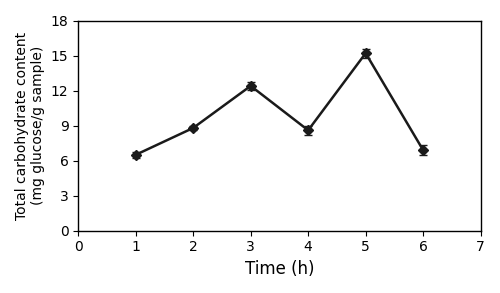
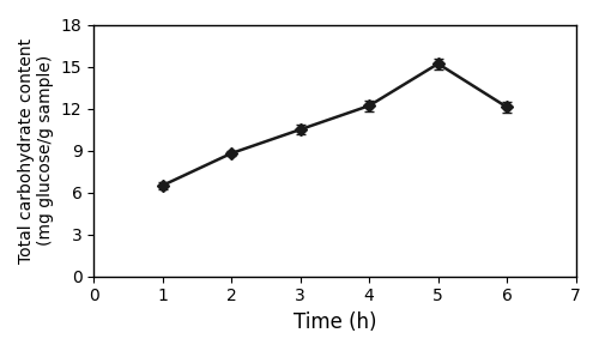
3: 12.4 -> 10.5
4: 8.6 -> 12.2
6: 6.9 -> 12.1
